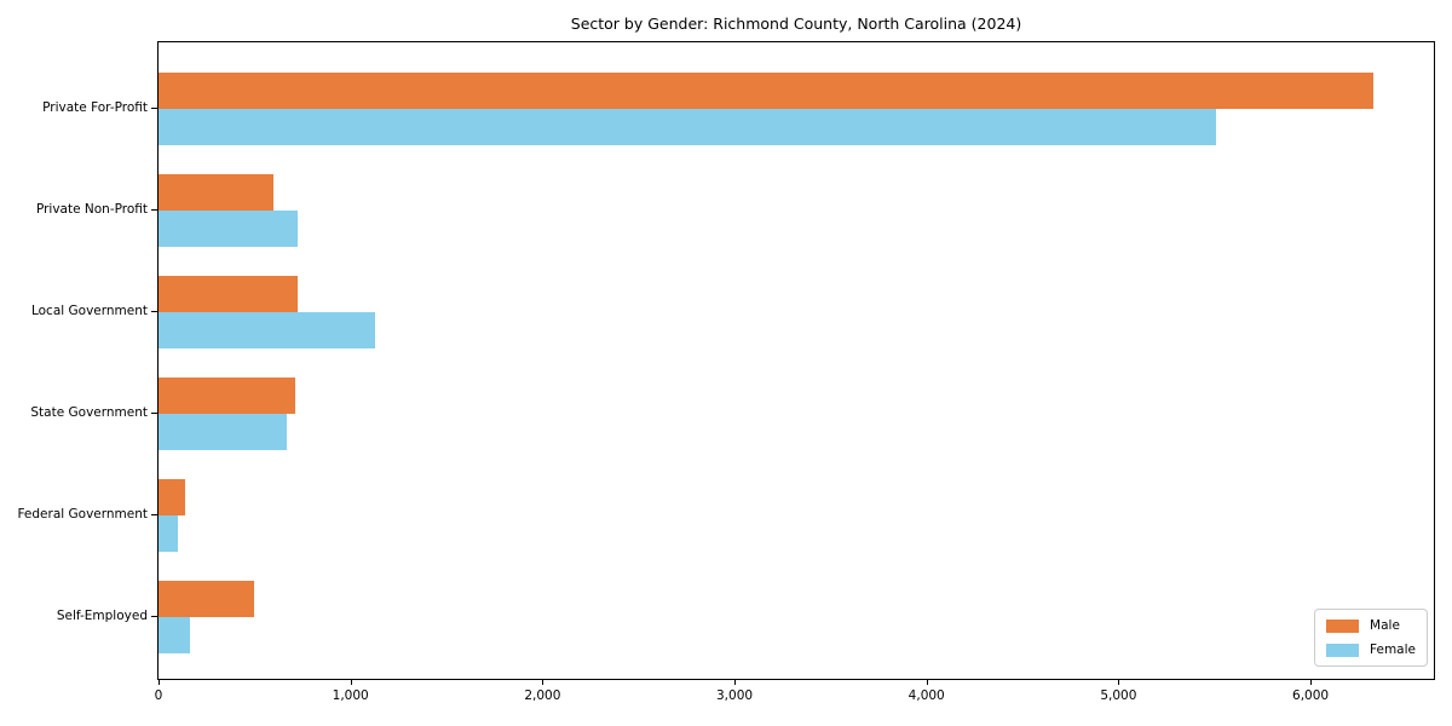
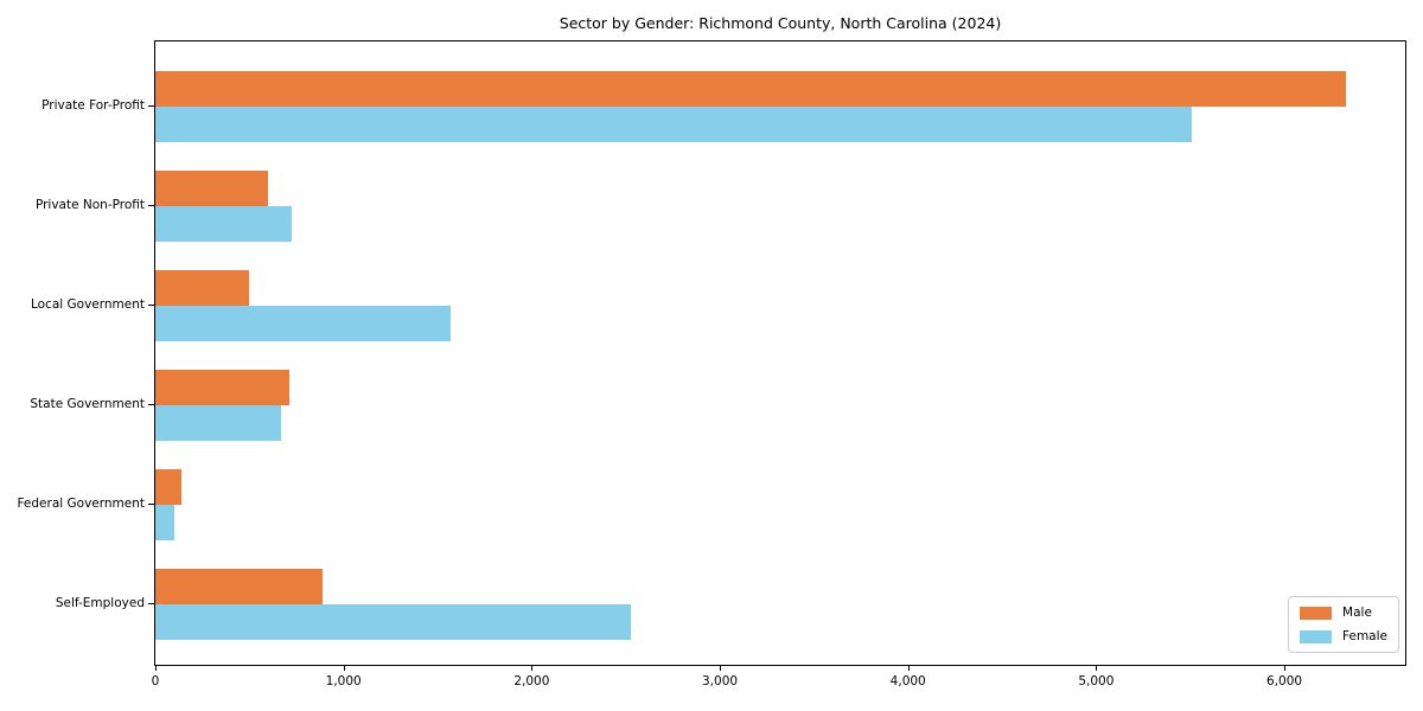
Male/Local Government: 720 -> 500
Female/Local Government: 1130 -> 1570
Male/Self-Employed: 500 -> 890
Female/Self-Employed: 160 -> 2530
